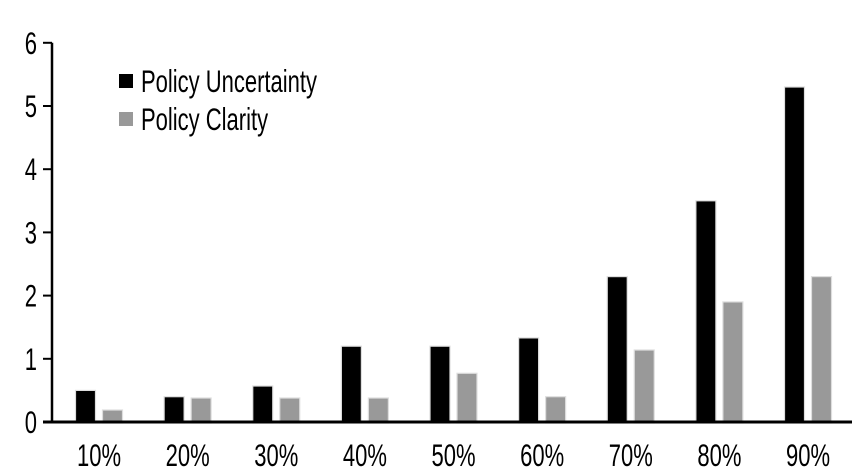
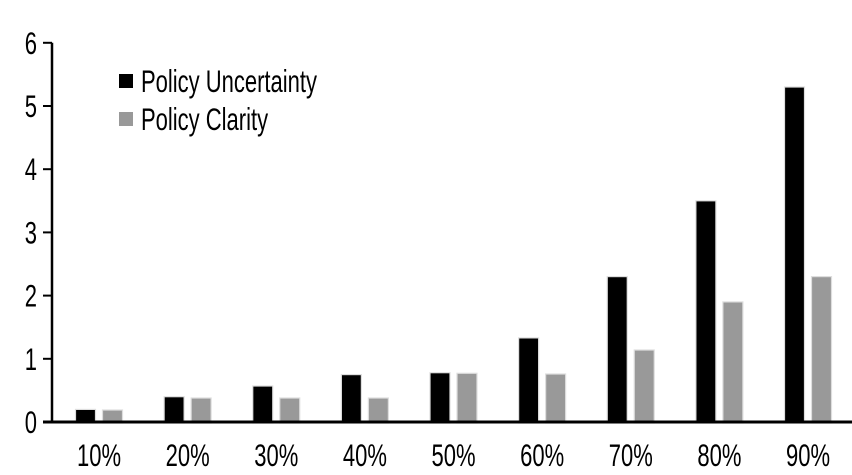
Policy Uncertainty/10%: 0.5 -> 0.2
Policy Uncertainty/40%: 1.2 -> 0.8
Policy Uncertainty/50%: 1.2 -> 0.8
Policy Clarity/60%: 0.4 -> 0.8
